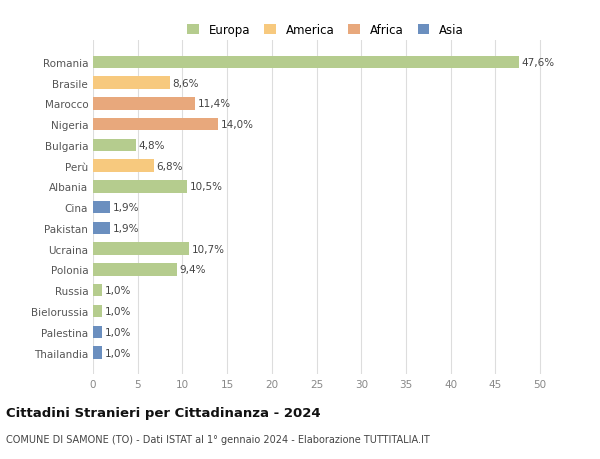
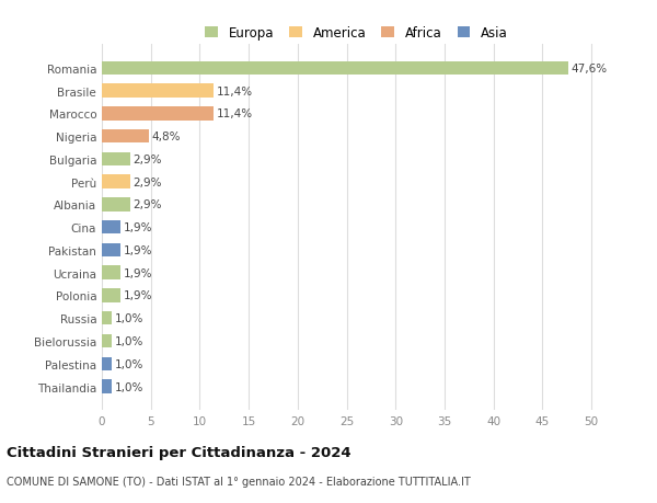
Brasile: 8,6% -> 11,4%
Nigeria: 14,0% -> 4,8%
Bulgaria: 4,8% -> 2,9%
Perù: 6,8% -> 2,9%
Albania: 10,5% -> 2,9%
Ucraina: 10,7% -> 1,9%
Polonia: 9,4% -> 1,9%
